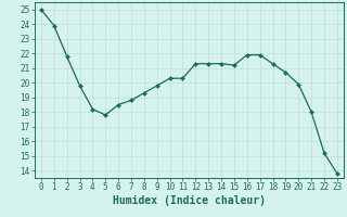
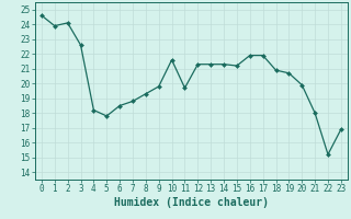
0: 25.0 -> 24.6
2: 21.8 -> 24.1
3: 19.8 -> 22.6
10: 20.3 -> 21.6
11: 20.3 -> 19.7
18: 21.3 -> 20.9
23: 13.8 -> 16.9
